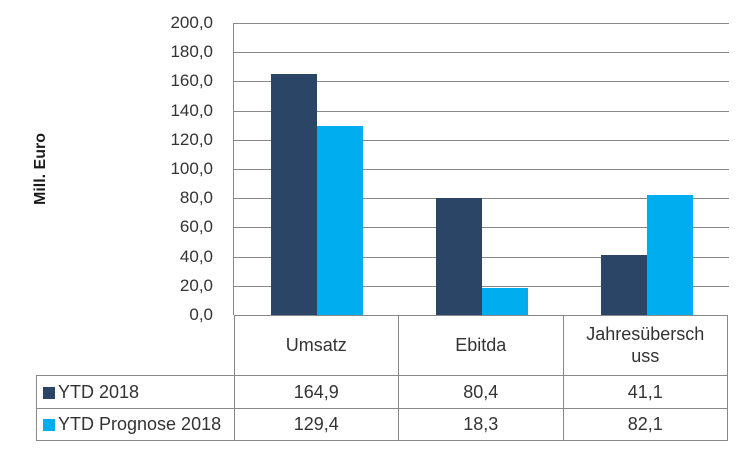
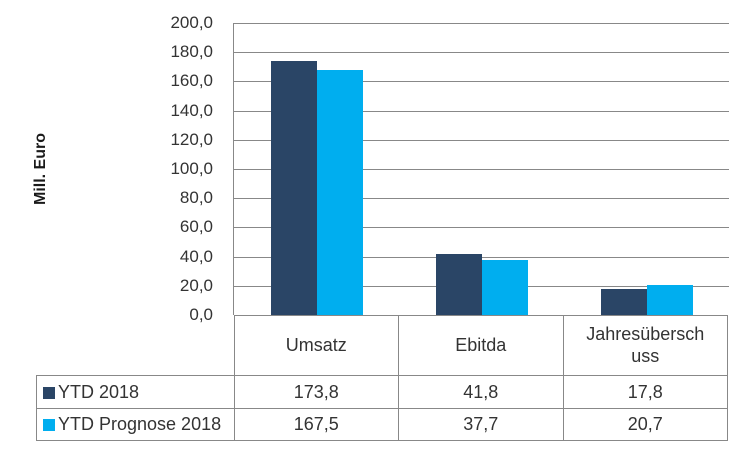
YTD 2018/Umsatz: 164,9 -> 173,8
YTD Prognose 2018/Umsatz: 129,4 -> 167,5
YTD 2018/Ebitda: 80,4 -> 41,8
YTD Prognose 2018/Ebitda: 18,3 -> 37,7
YTD 2018/Jahresüberschuss: 41,1 -> 17,8
YTD Prognose 2018/Jahresüberschuss: 82,1 -> 20,7
